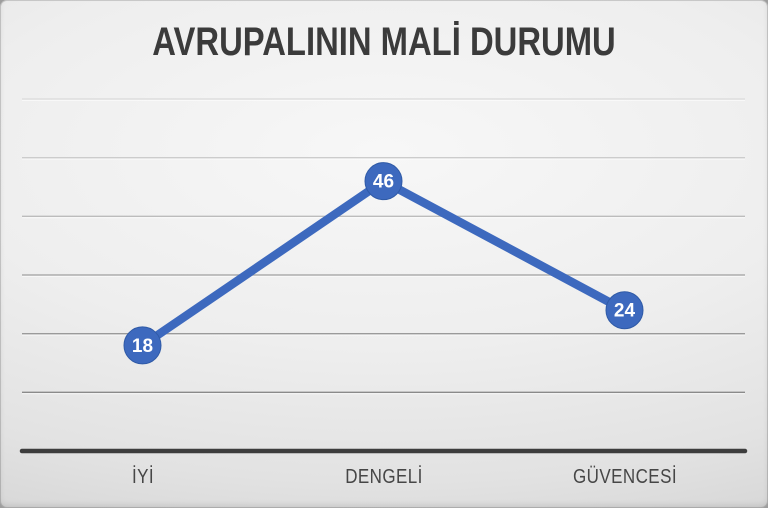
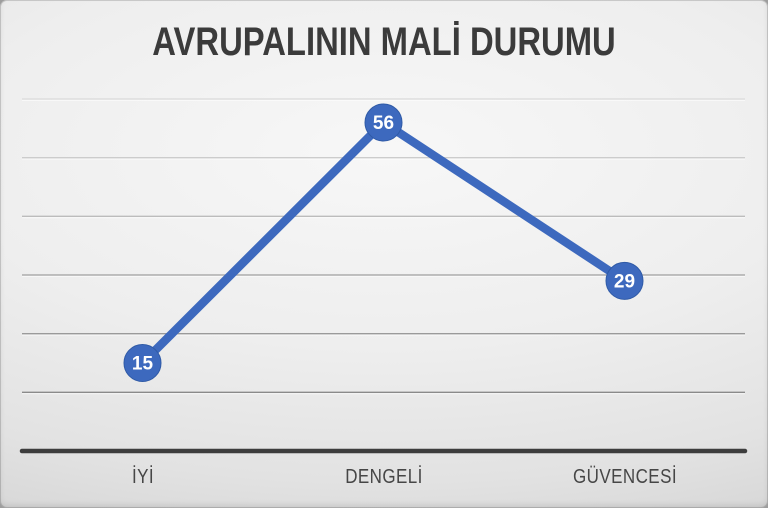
İYİ: 18 -> 15
DENGELİ: 46 -> 56
GÜVENCESİ: 24 -> 29
